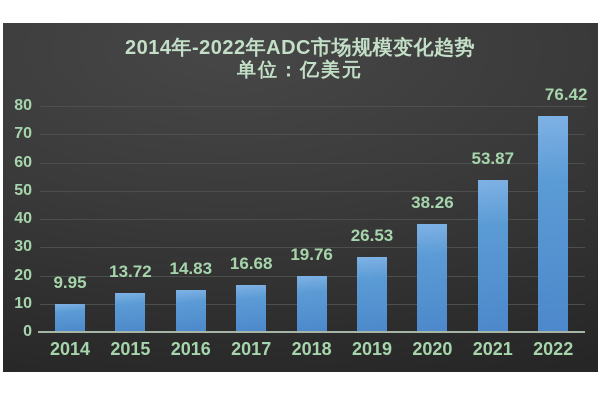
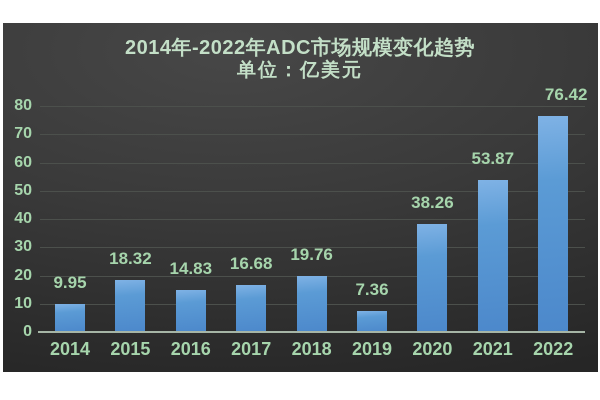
2015: 13.72 -> 18.32
2019: 26.53 -> 7.36
